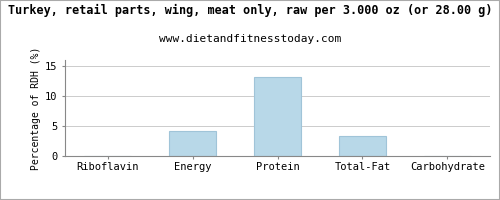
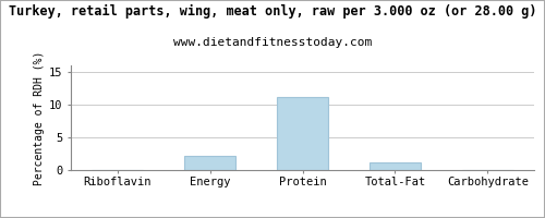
Energy: 4.2 -> 2.2
Protein: 13.2 -> 11.2
Total-Fat: 3.4 -> 1.1
